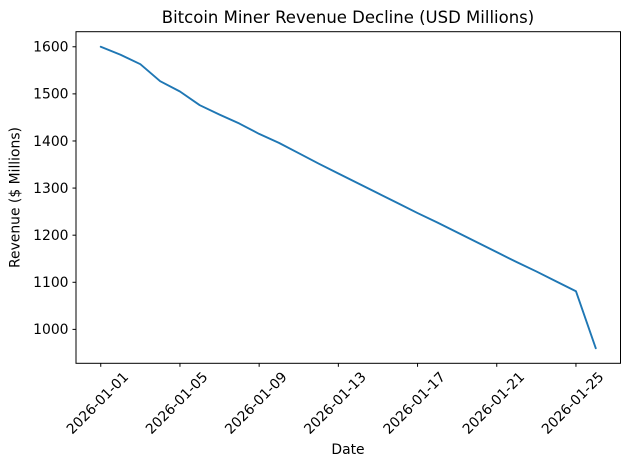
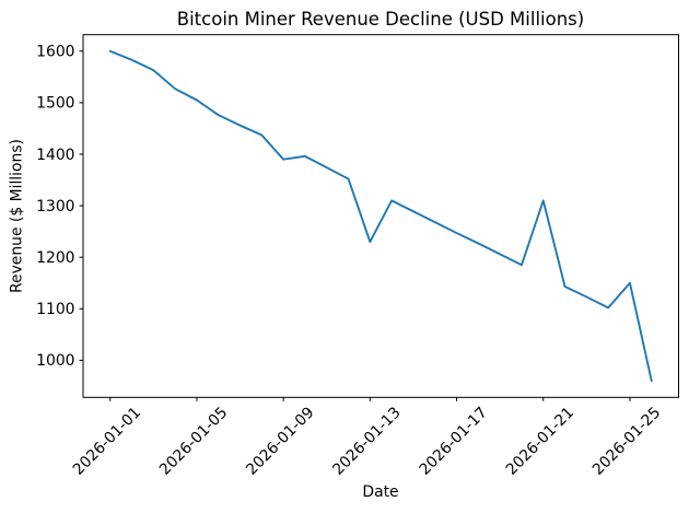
2026-01-09: 1420 -> 1390
2026-01-13: 1330 -> 1230
2026-01-21: 1160 -> 1310
2026-01-25: 1080 -> 1150
